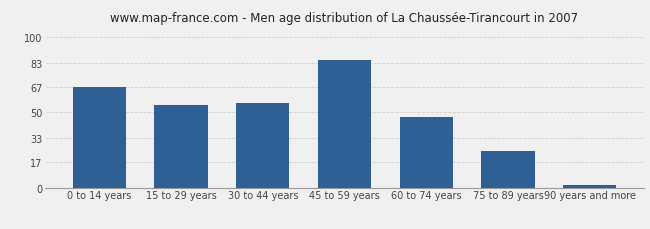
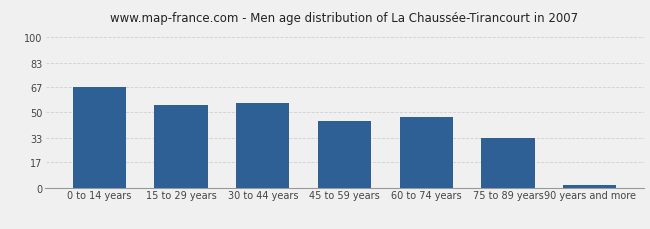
45 to 59 years: 85 -> 44
75 to 89 years: 24 -> 33
